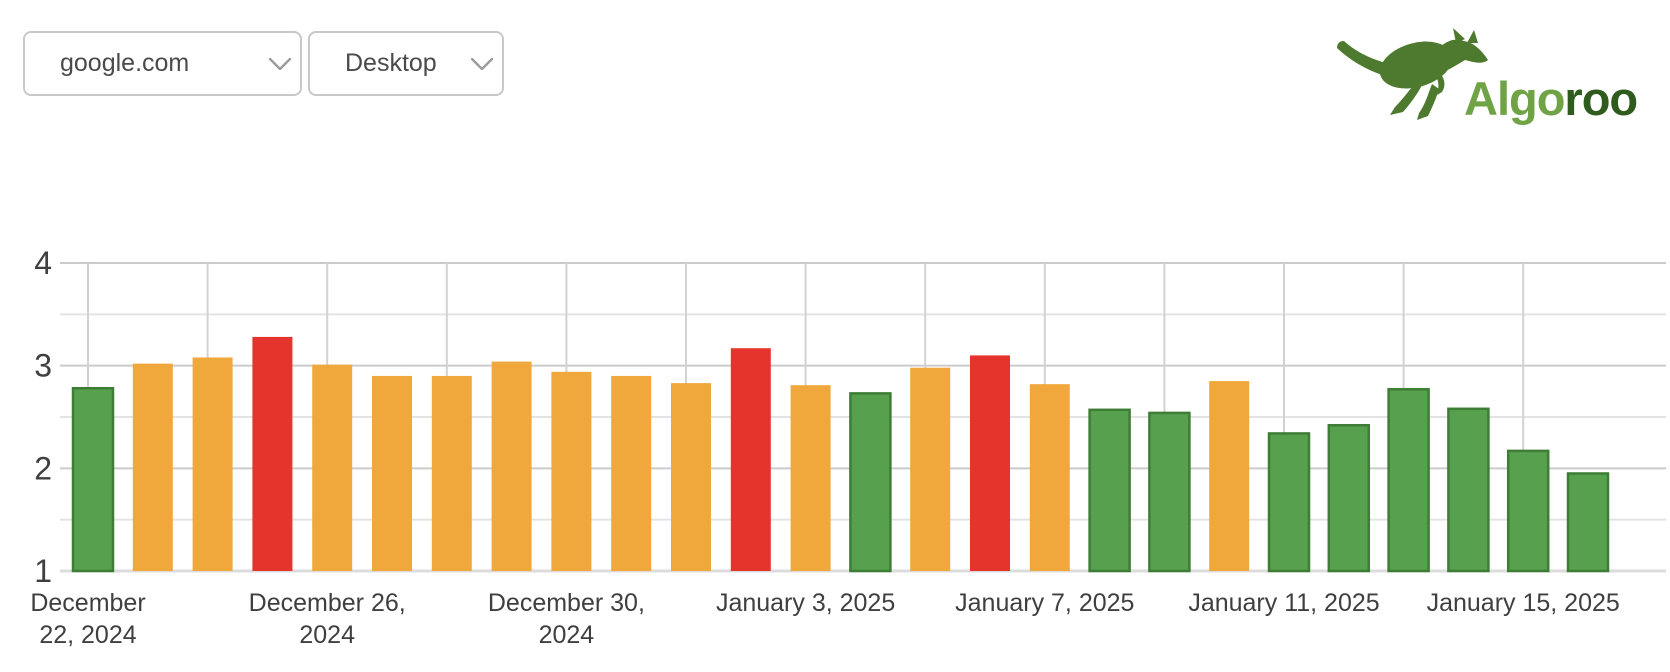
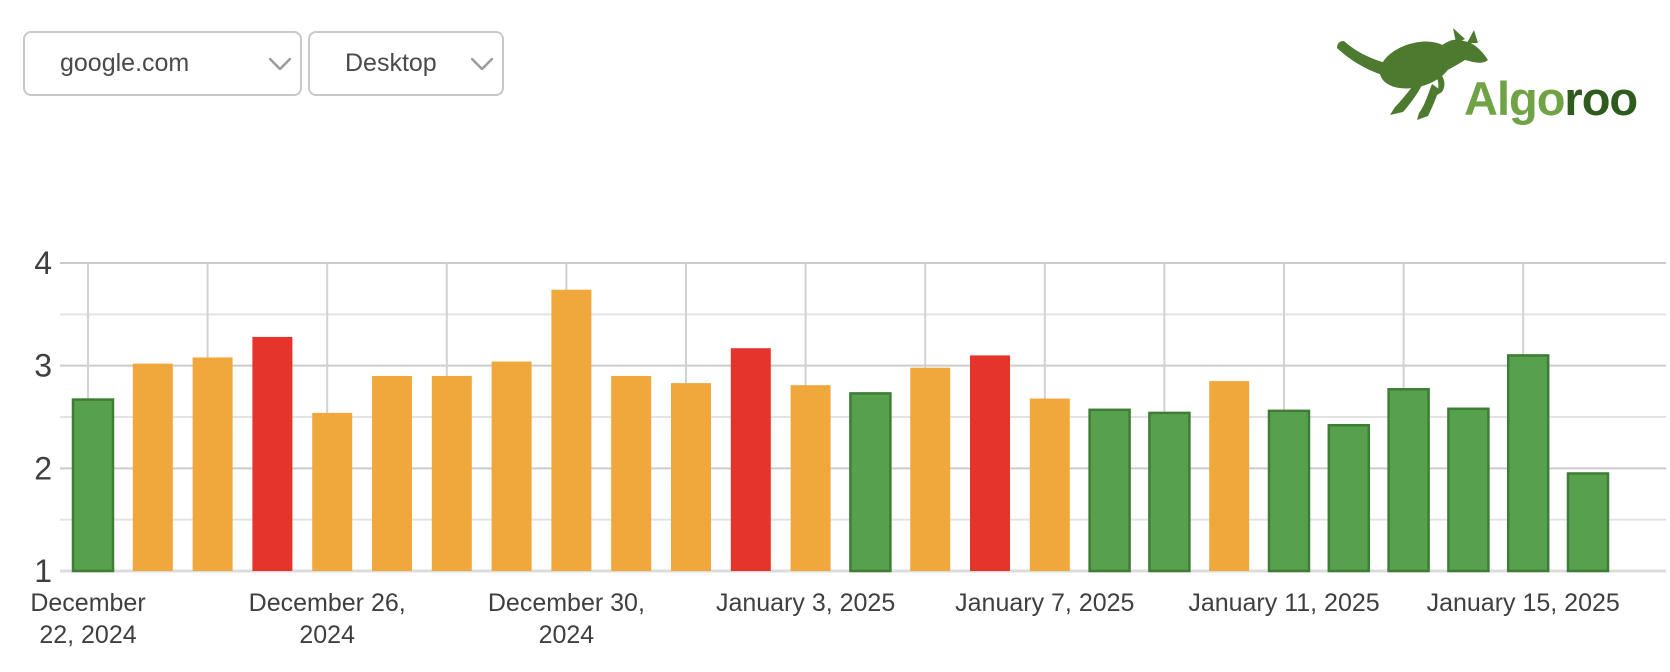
December 22, 2024: 2.78 -> 2.67
December 26, 2024: 3.01 -> 2.54
December 30, 2024: 2.94 -> 3.74
January 7, 2025: 2.82 -> 2.68
January 11, 2025: 2.34 -> 2.56
January 15, 2025: 2.17 -> 3.10
